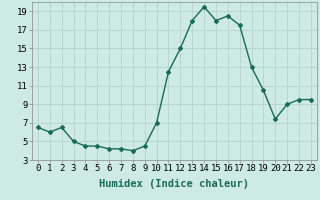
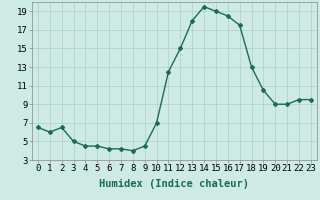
15: 18.0 -> 19.0
20: 7.4 -> 9.0
